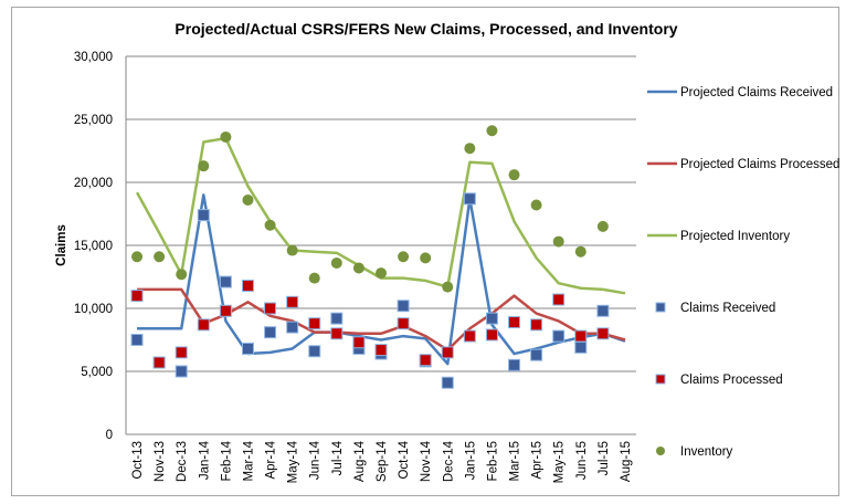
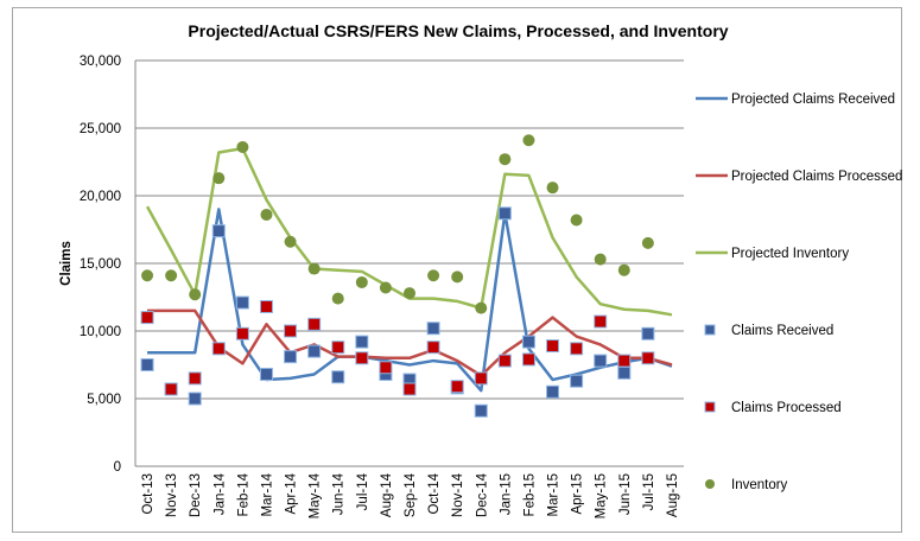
Projected Claims Processed/Feb-14: 9500 -> 7600
Projected Claims Processed/Apr-14: 9400 -> 8400
Claims Processed/Sep-14: 6700 -> 5700
